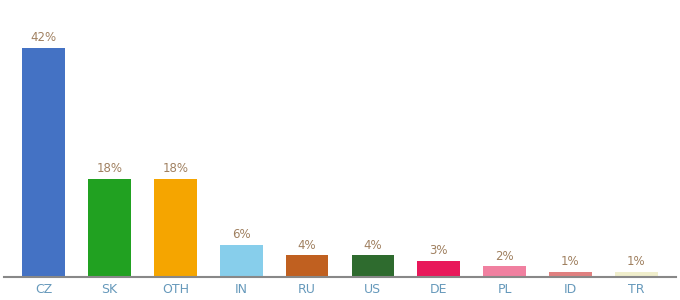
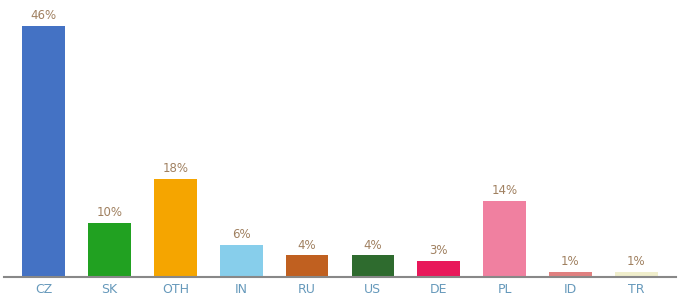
CZ: 42% -> 46%
SK: 18% -> 10%
PL: 2% -> 14%
